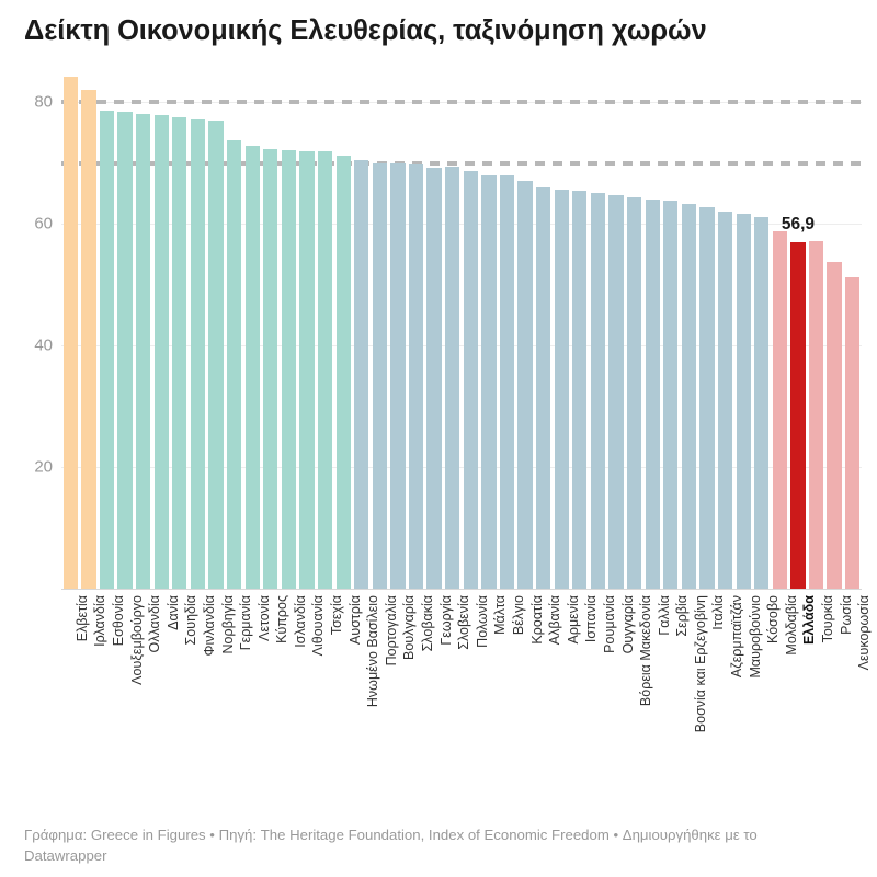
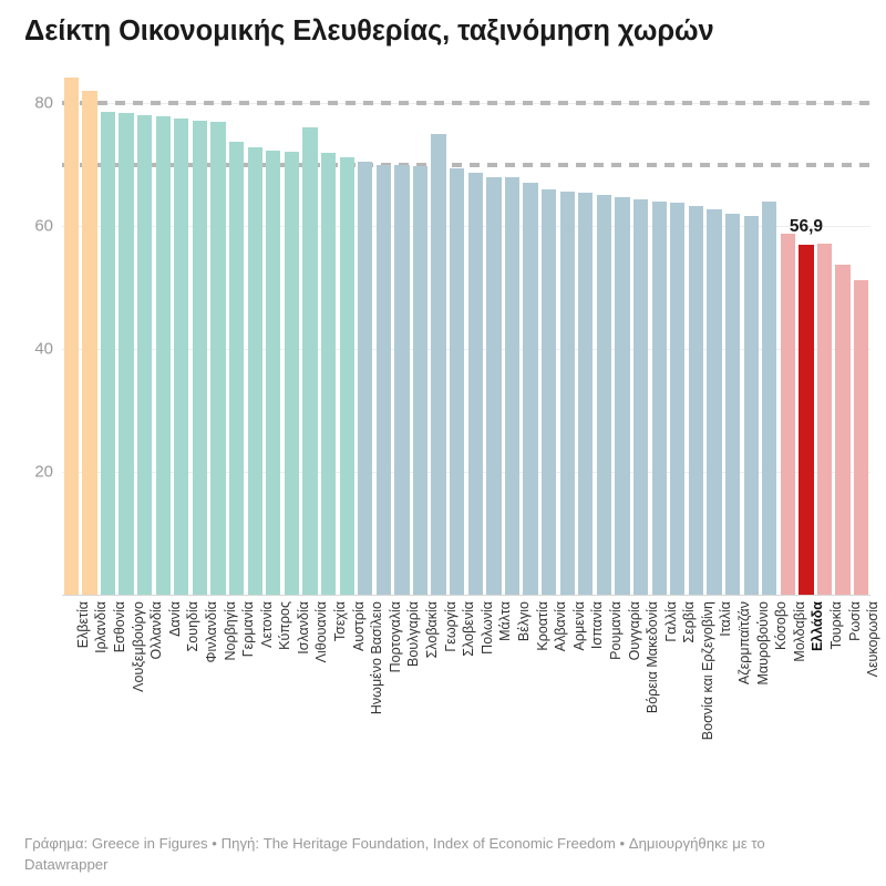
Λιθουανία: 72 -> 76
Γεωργία: 69 -> 75
Κόσοβο: 61 -> 64
